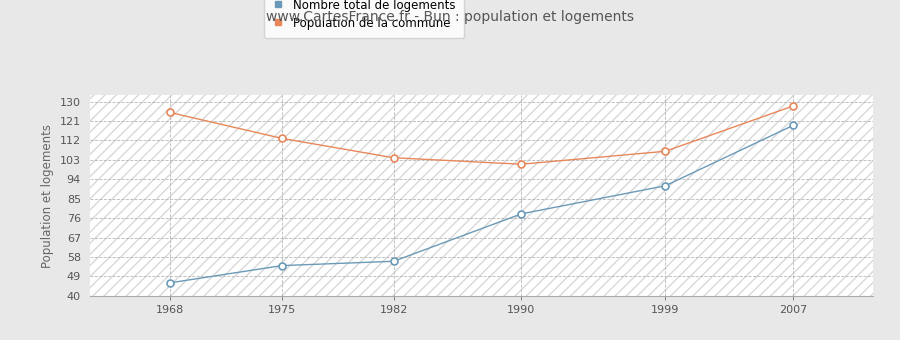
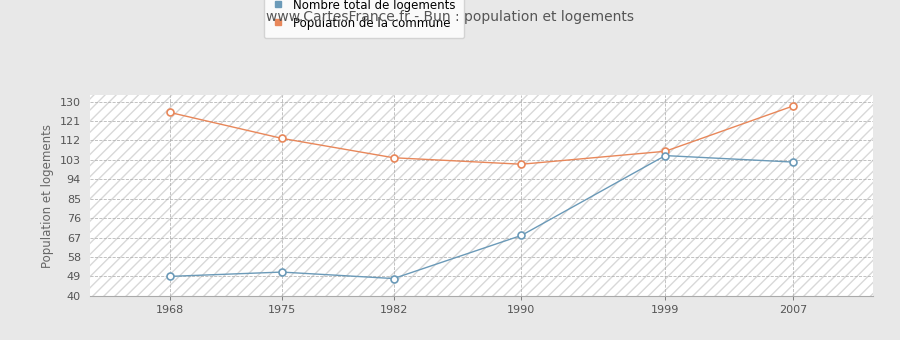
Nombre total de logements/1968: 46 -> 49
Nombre total de logements/1975: 54 -> 51
Nombre total de logements/1982: 56 -> 48
Nombre total de logements/1990: 78 -> 68
Nombre total de logements/1999: 91 -> 105
Nombre total de logements/2007: 119 -> 102
